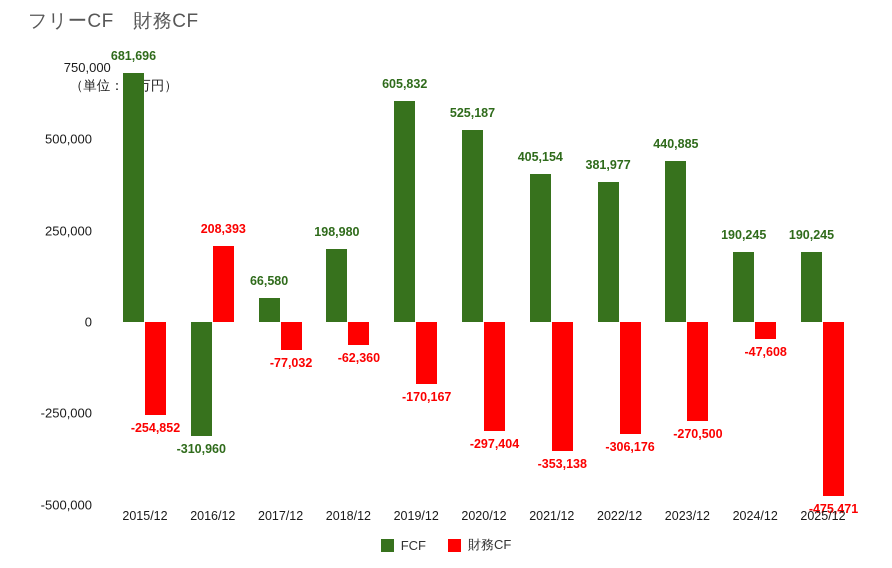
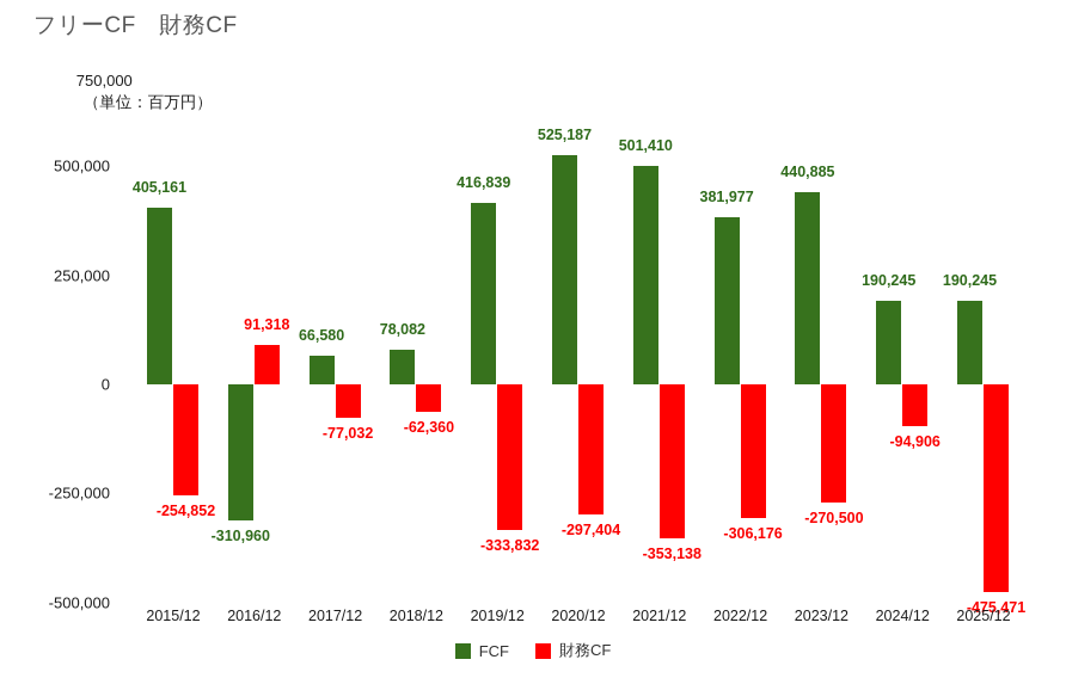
FCF/2015/12: 681,696 -> 405,161
財務CF/2016/12: 208,393 -> 91,318
FCF/2018/12: 198,980 -> 78,082
FCF/2019/12: 605,832 -> 416,839
財務CF/2019/12: -170,167 -> -333,832
FCF/2021/12: 405,154 -> 501,410
財務CF/2024/12: -47,608 -> -94,906
